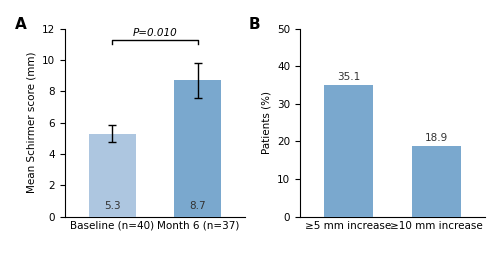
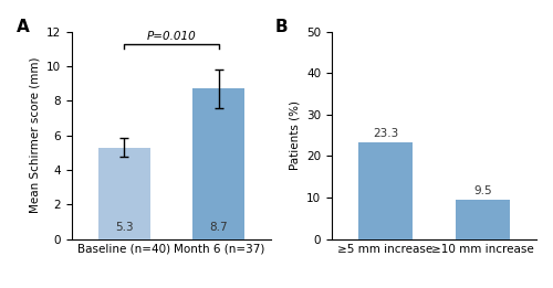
≥5 mm increase: 35.1 -> 23.3
≥10 mm increase: 18.9 -> 9.5
